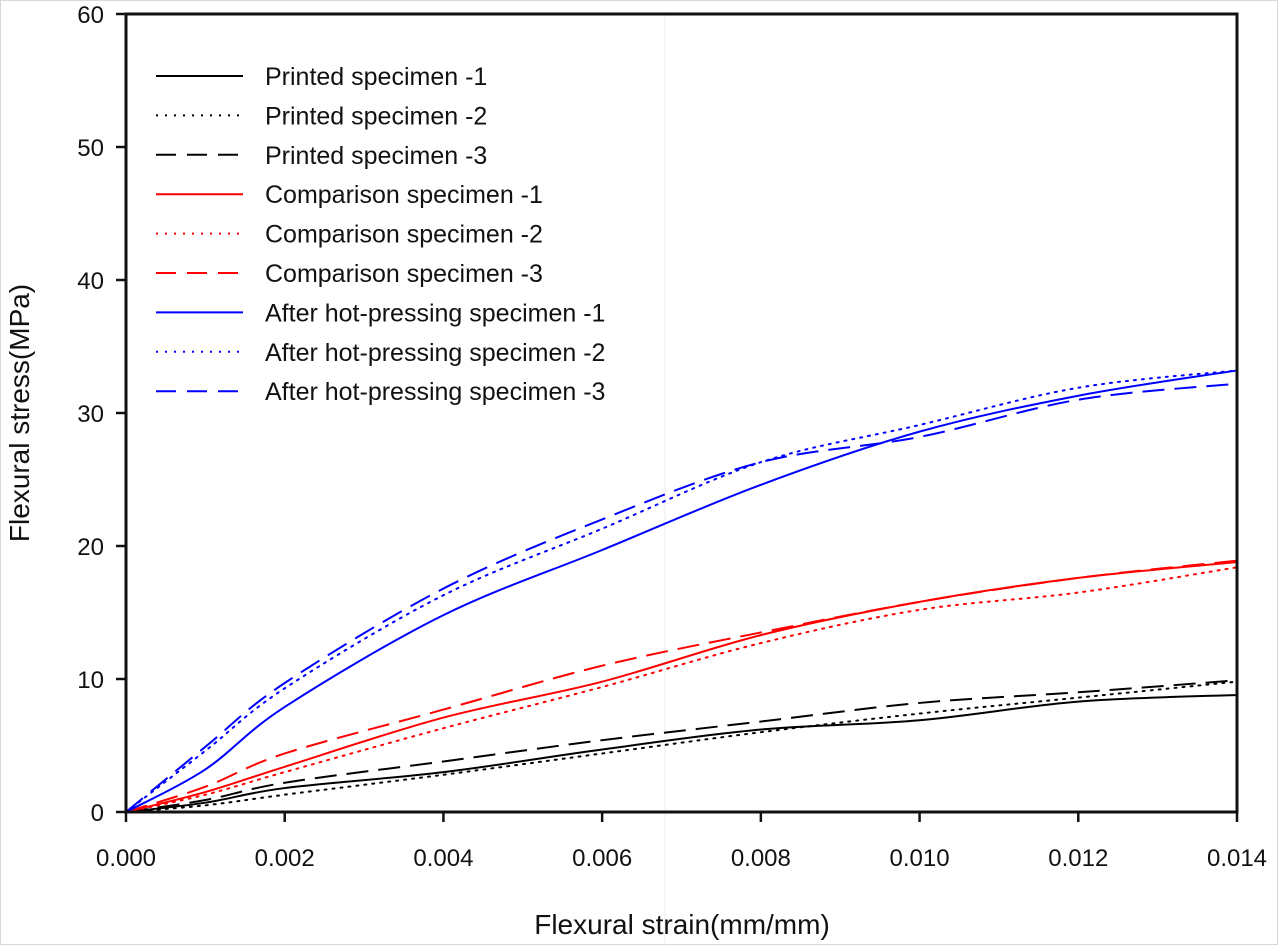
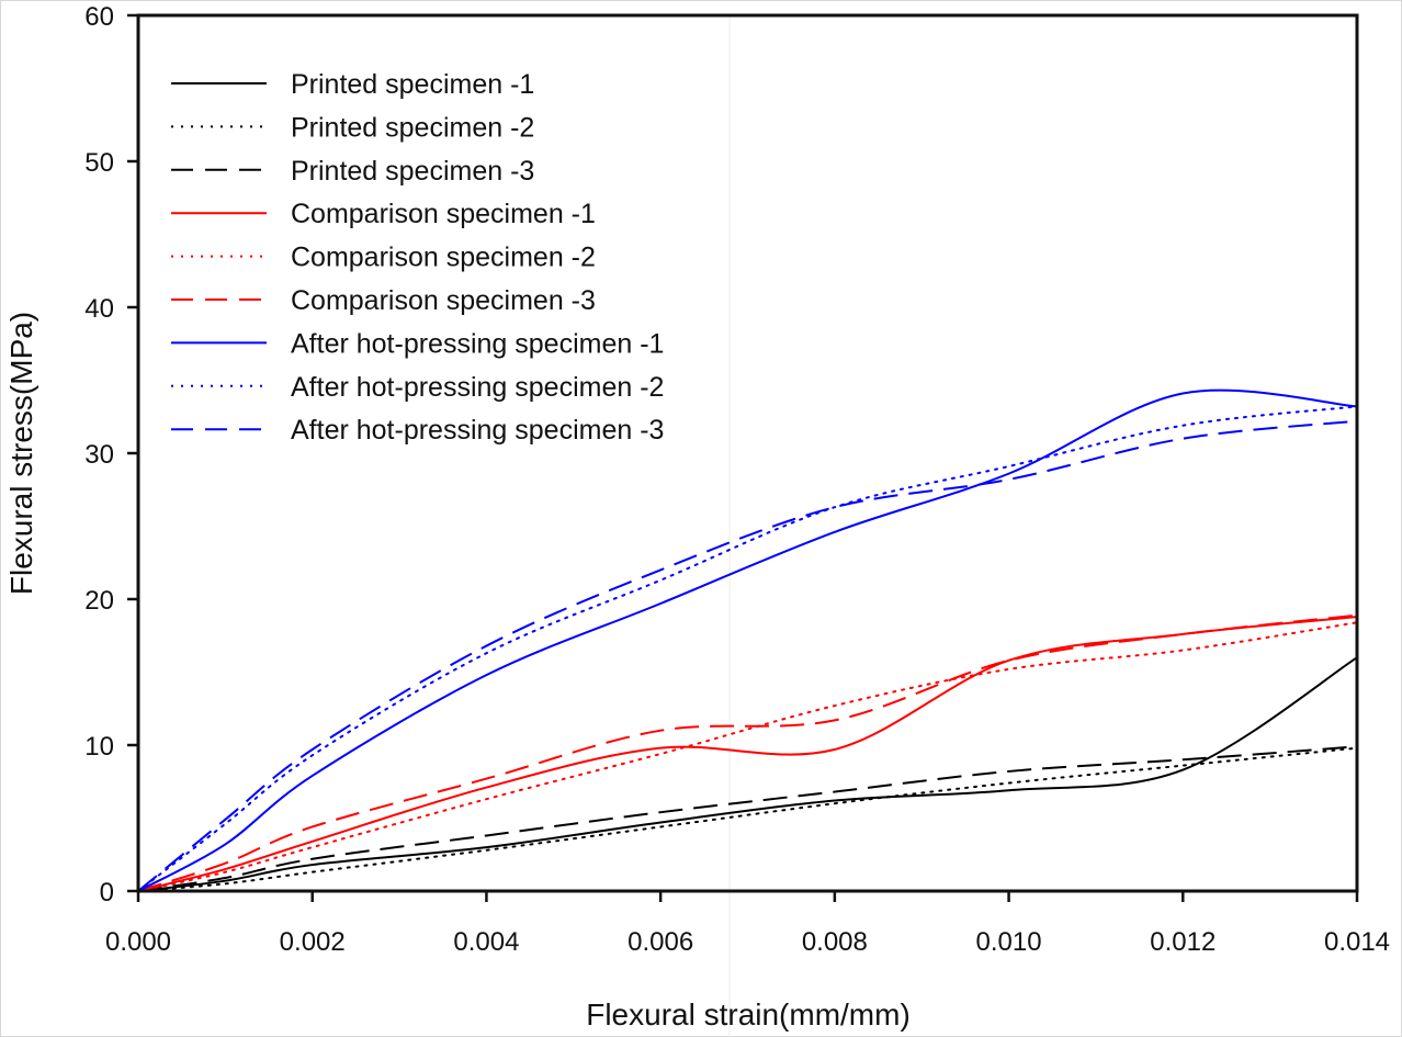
Comparison specimen -1/0.008: 13.3 -> 9.7
Comparison specimen -3/0.008: 13.5 -> 11.7
After hot-pressing specimen -1/0.012: 31.3 -> 34.1
Printed specimen -1/0.014: 8.8 -> 16.0
